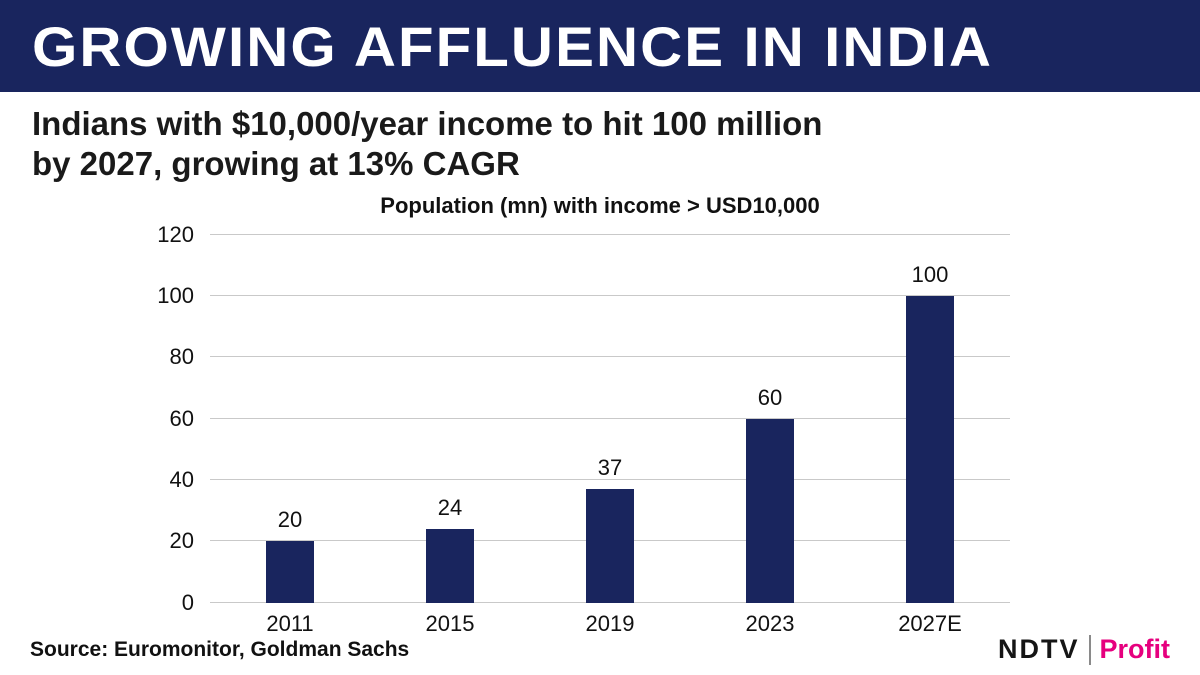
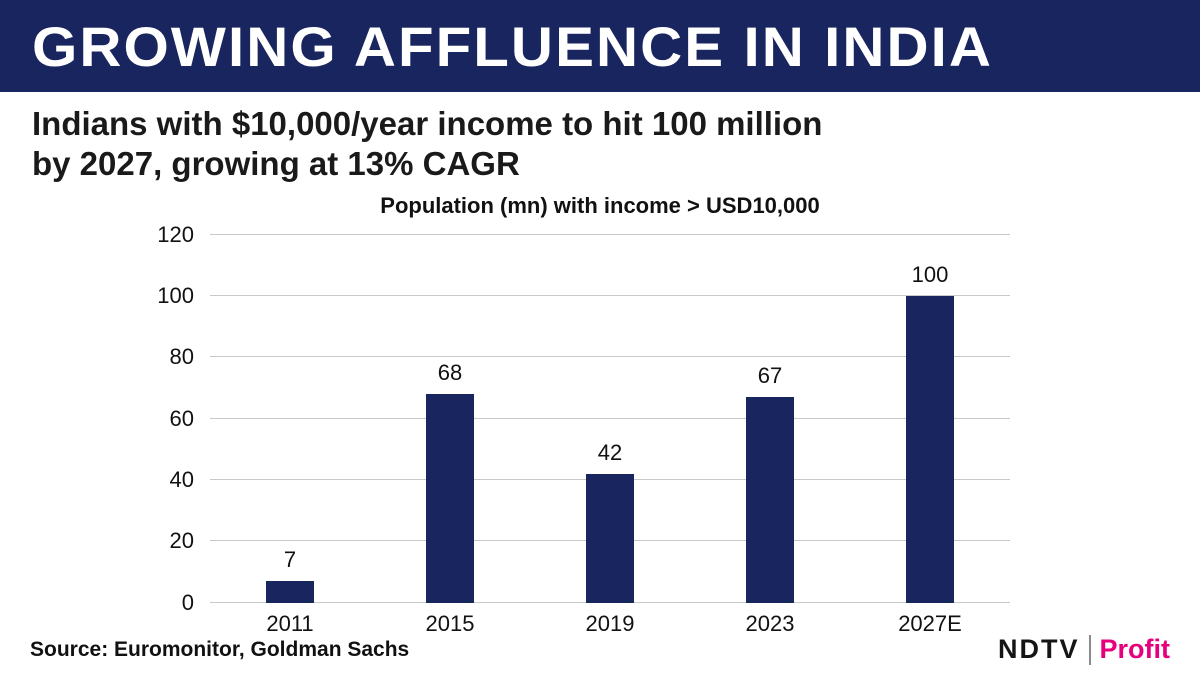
2011: 20 -> 7
2015: 24 -> 68
2019: 37 -> 42
2023: 60 -> 67
